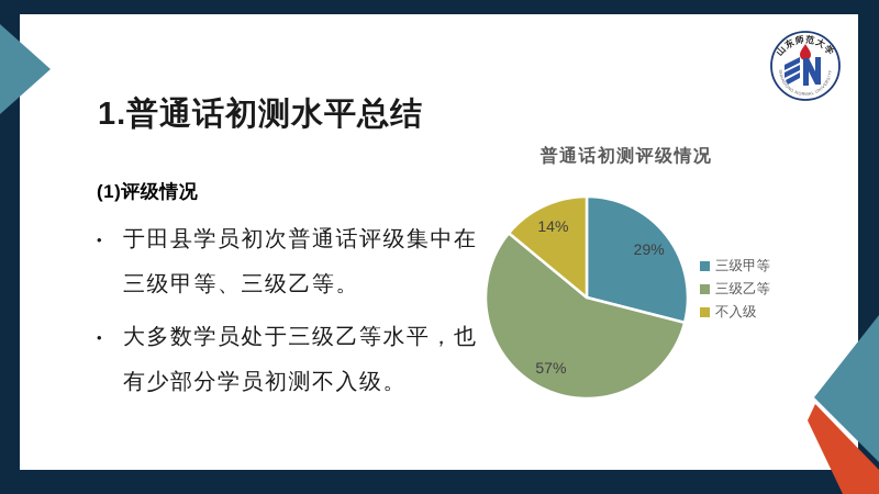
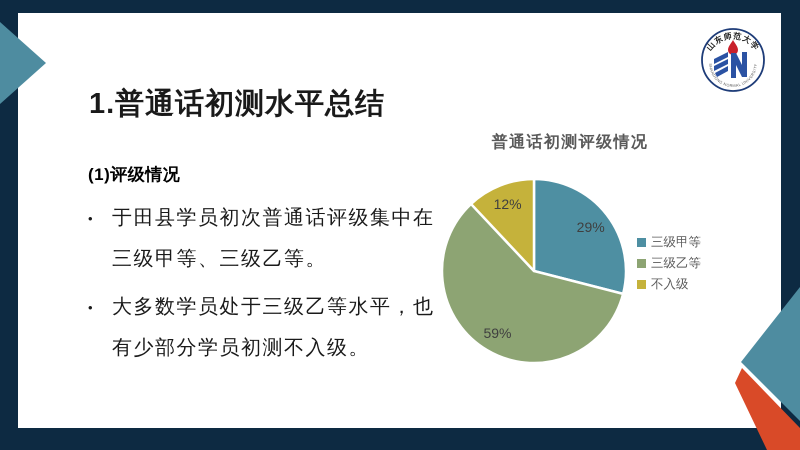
三级乙等: 57% -> 59%
不入级: 14% -> 12%
